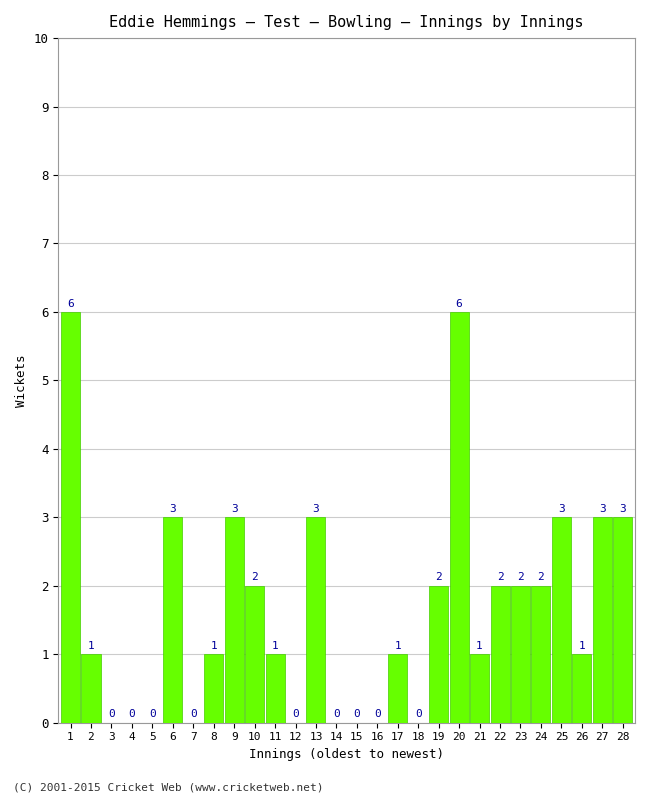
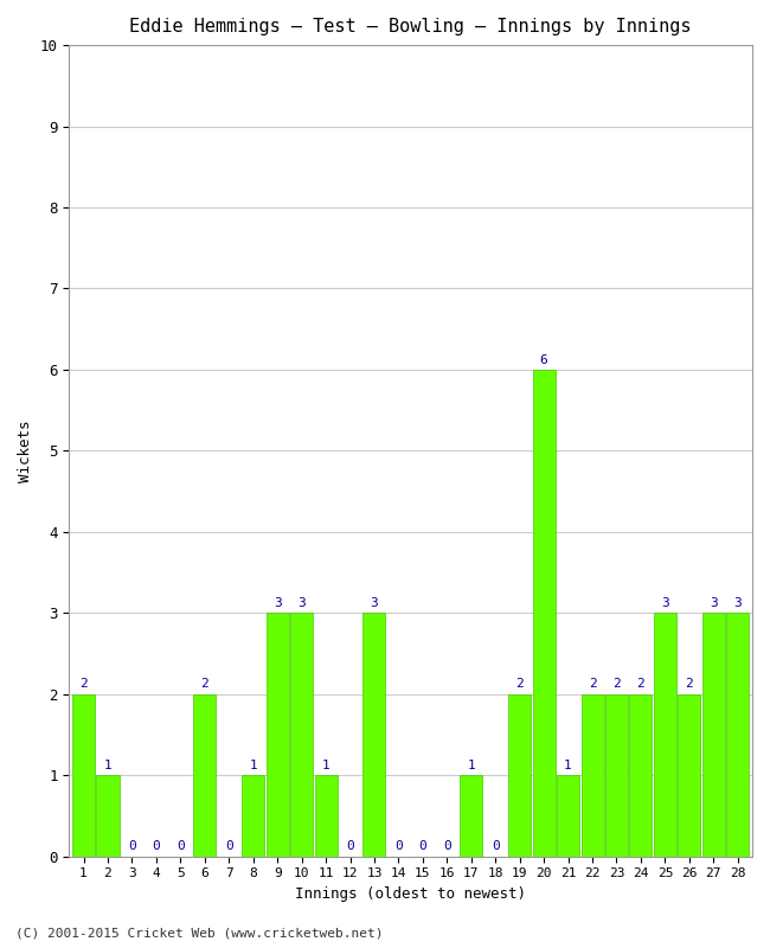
1: 6 -> 2
6: 3 -> 2
10: 2 -> 3
26: 1 -> 2
